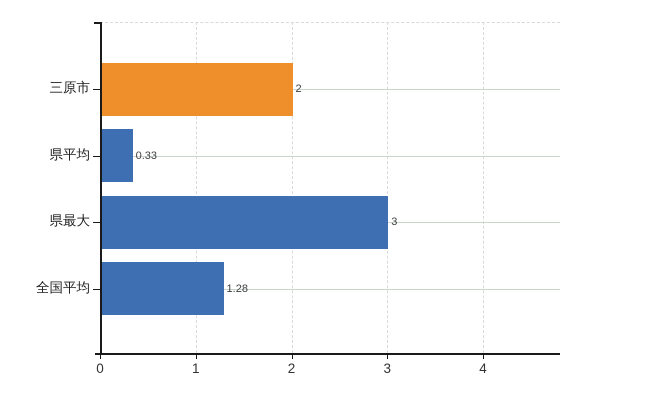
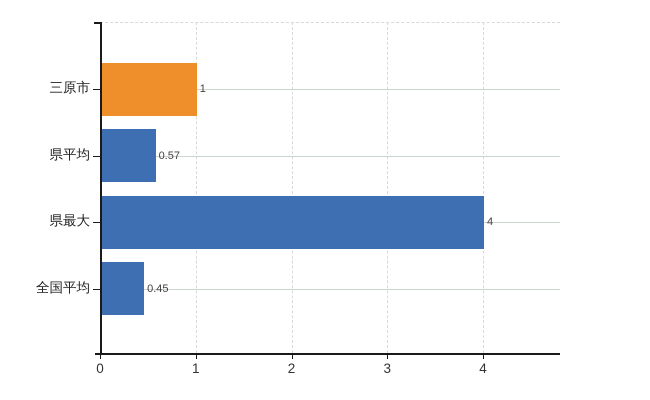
三原市: 2 -> 1
県平均: 0.33 -> 0.57
県最大: 3 -> 4
全国平均: 1.28 -> 0.45
